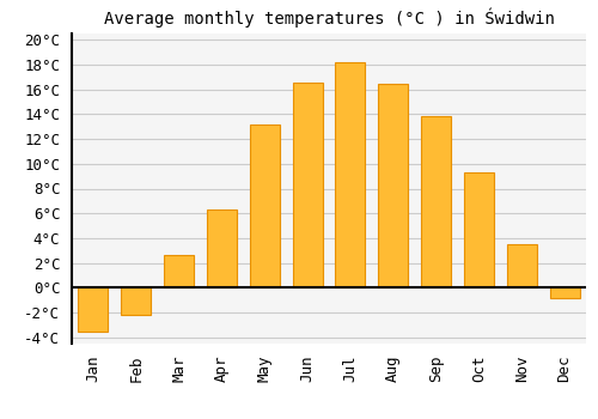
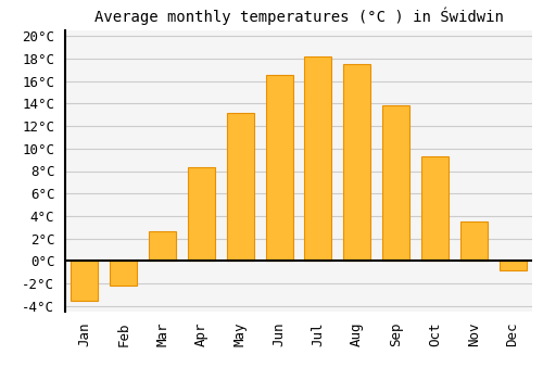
Apr: 6.3°C -> 8.3°C
Aug: 16.4°C -> 17.5°C
